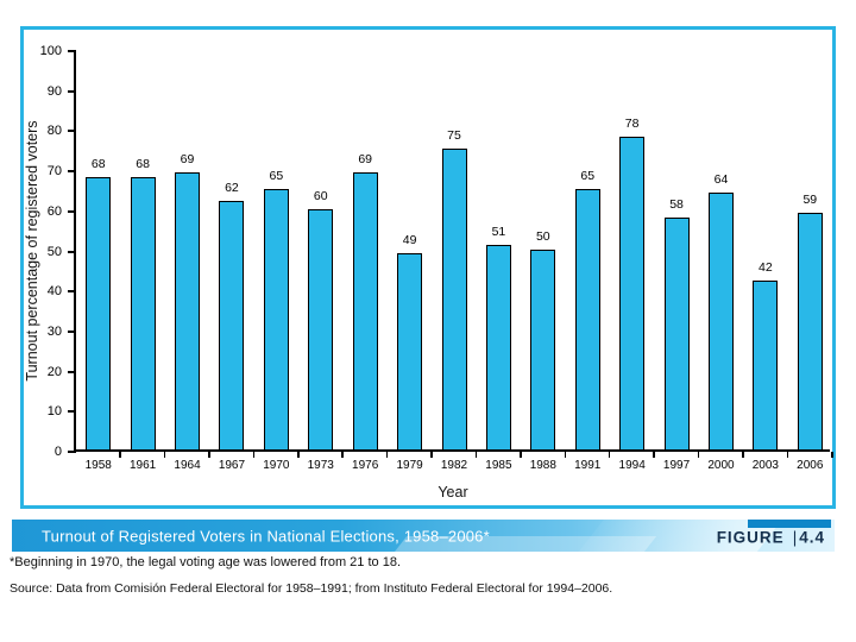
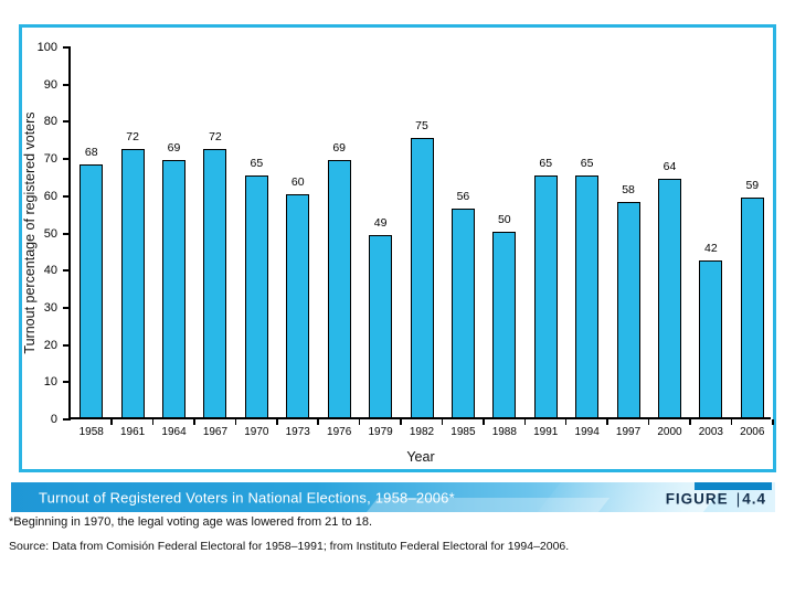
1961: 68 -> 72
1967: 62 -> 72
1985: 51 -> 56
1994: 78 -> 65
